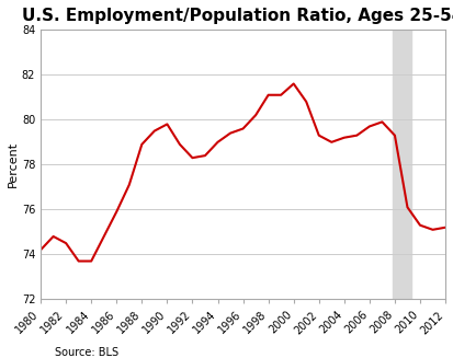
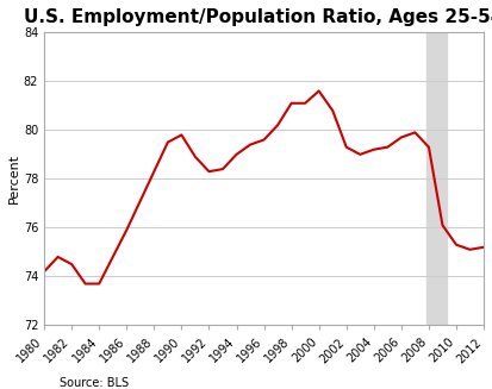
1988: 78.9 -> 78.3
